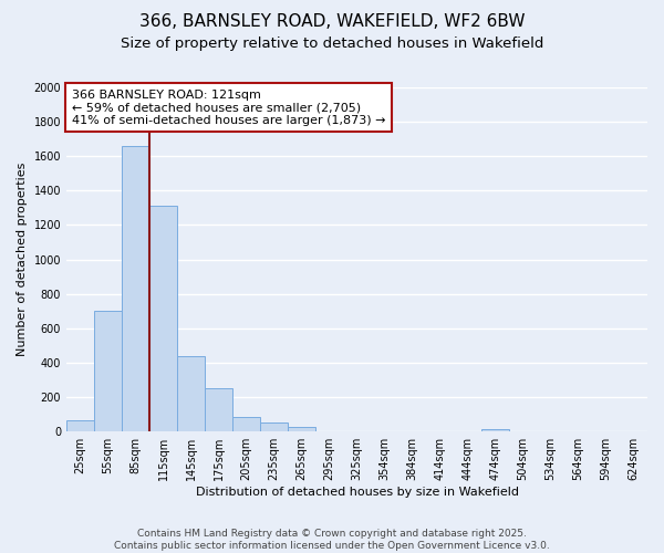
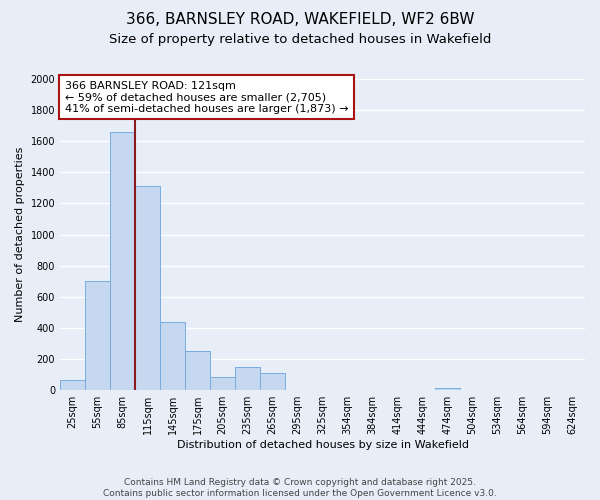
235sqm: 50 -> 150
265sqm: 20 -> 110
